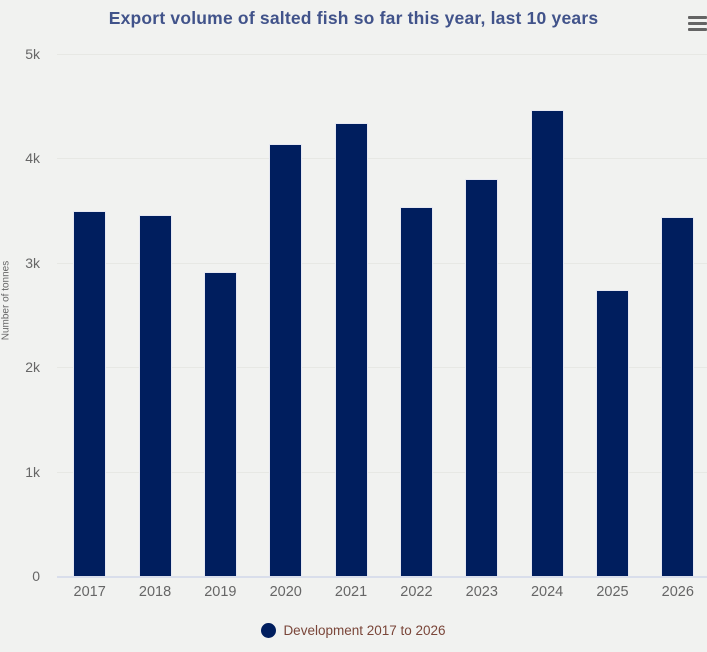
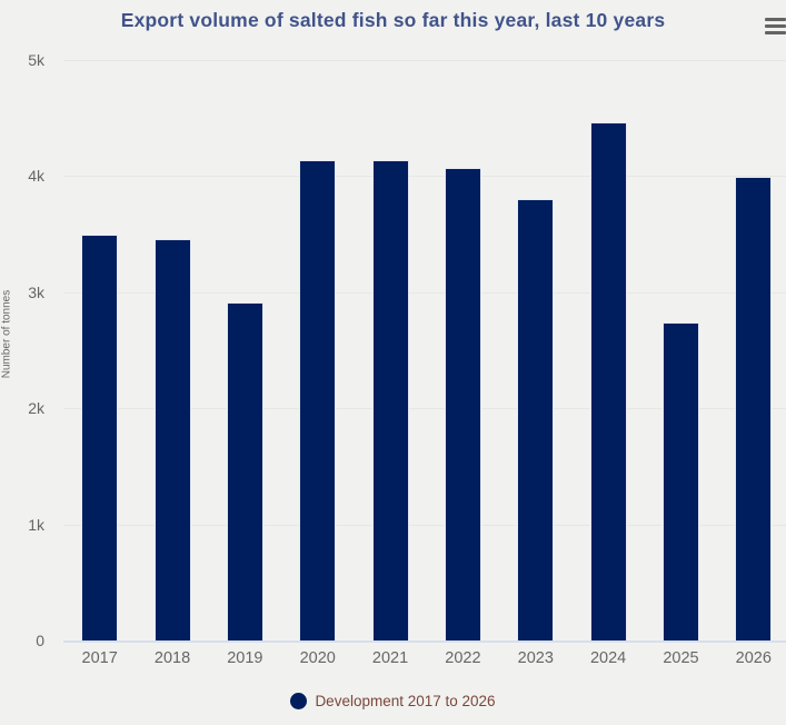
2021: 4.34k -> 4.14k
2022: 3.53k -> 4.08k
2026: 3.44k -> 4.00k
